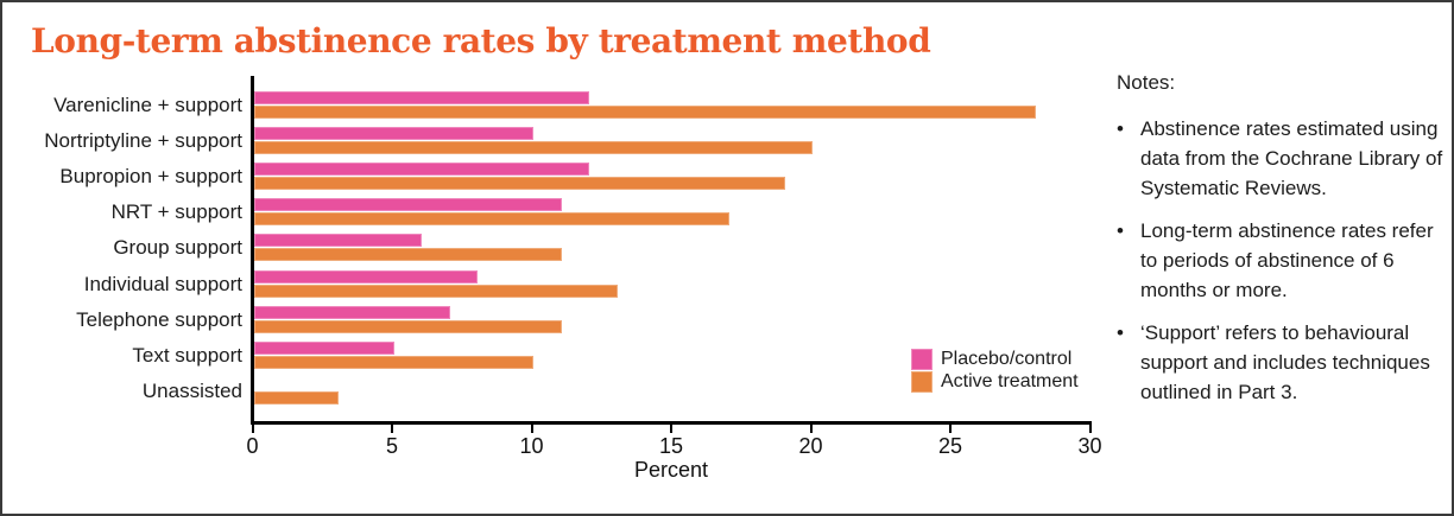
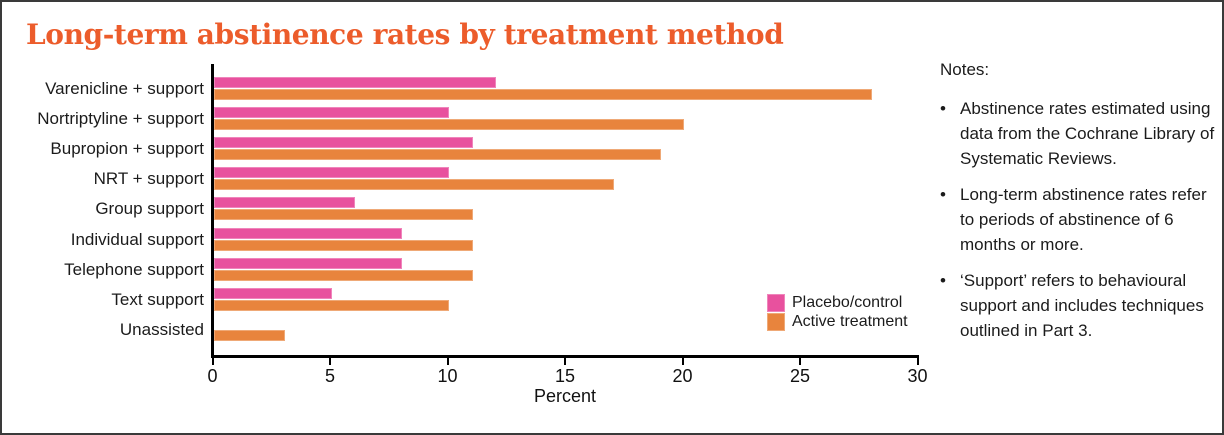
Placebo/control/Bupropion + support: 12 -> 11
Placebo/control/NRT + support: 11 -> 10
Active treatment/Individual support: 13 -> 11
Placebo/control/Telephone support: 7 -> 8
